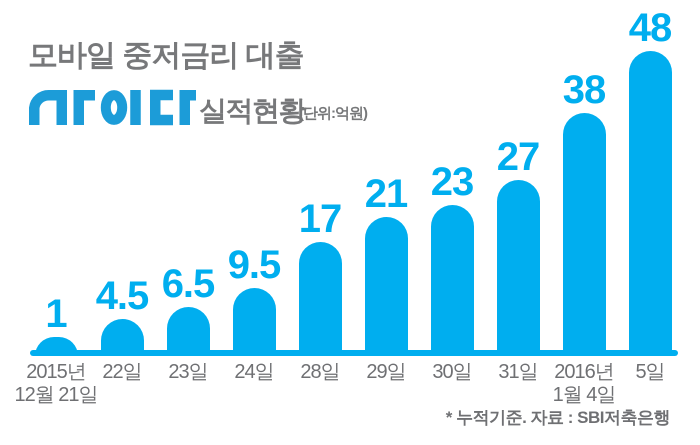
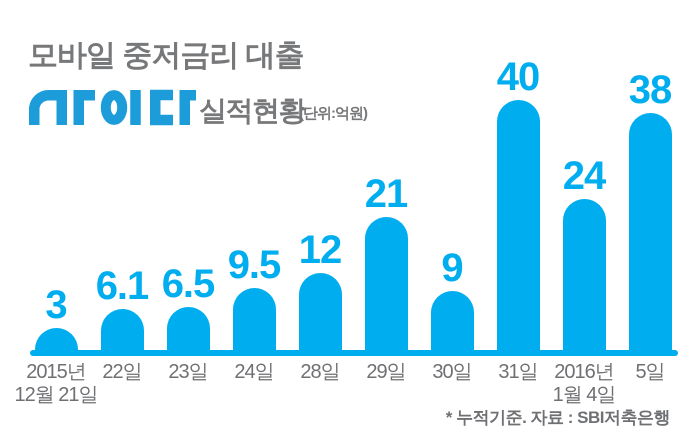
2015년 12월 21일: 1 -> 3
22일: 4.5 -> 6.1
28일: 17 -> 12
30일: 23 -> 9
31일: 27 -> 40
2016년 1월 4일: 38 -> 24
5일: 48 -> 38
